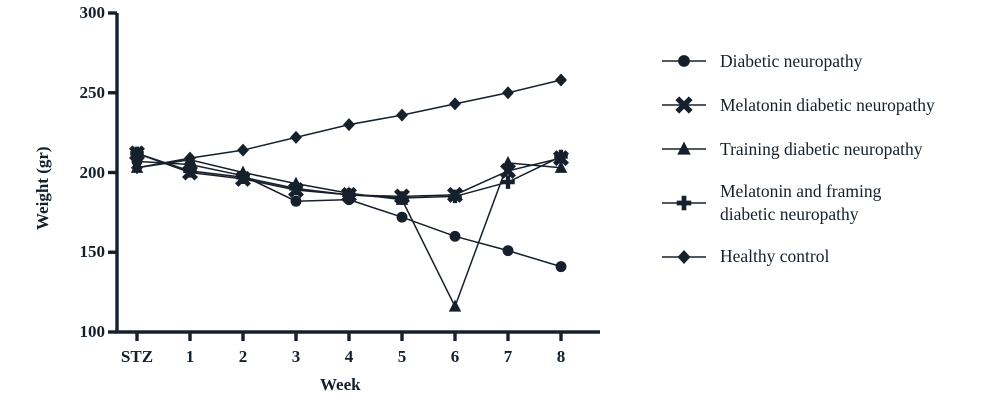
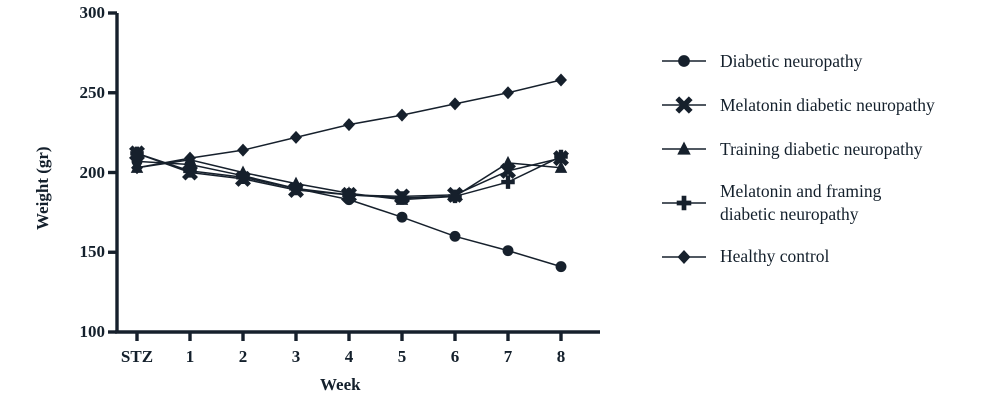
Diabetic neuropathy/3: 182 -> 190
Training diabetic neuropathy/6: 116 -> 185
